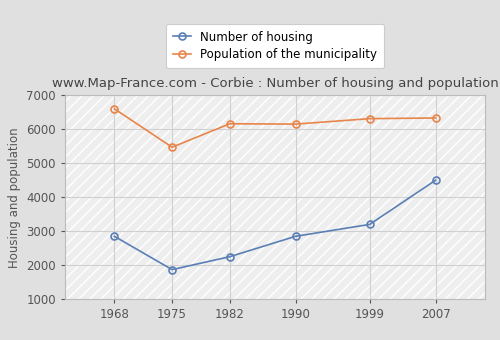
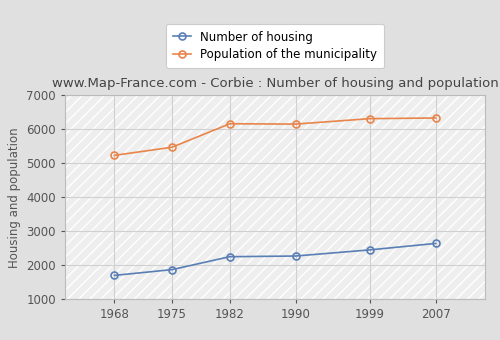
Number of housing/1968: 2850 -> 1700
Population of the municipality/1968: 6600 -> 5230
Number of housing/1990: 2850 -> 2270
Number of housing/1999: 3200 -> 2450
Number of housing/2007: 4500 -> 2640
